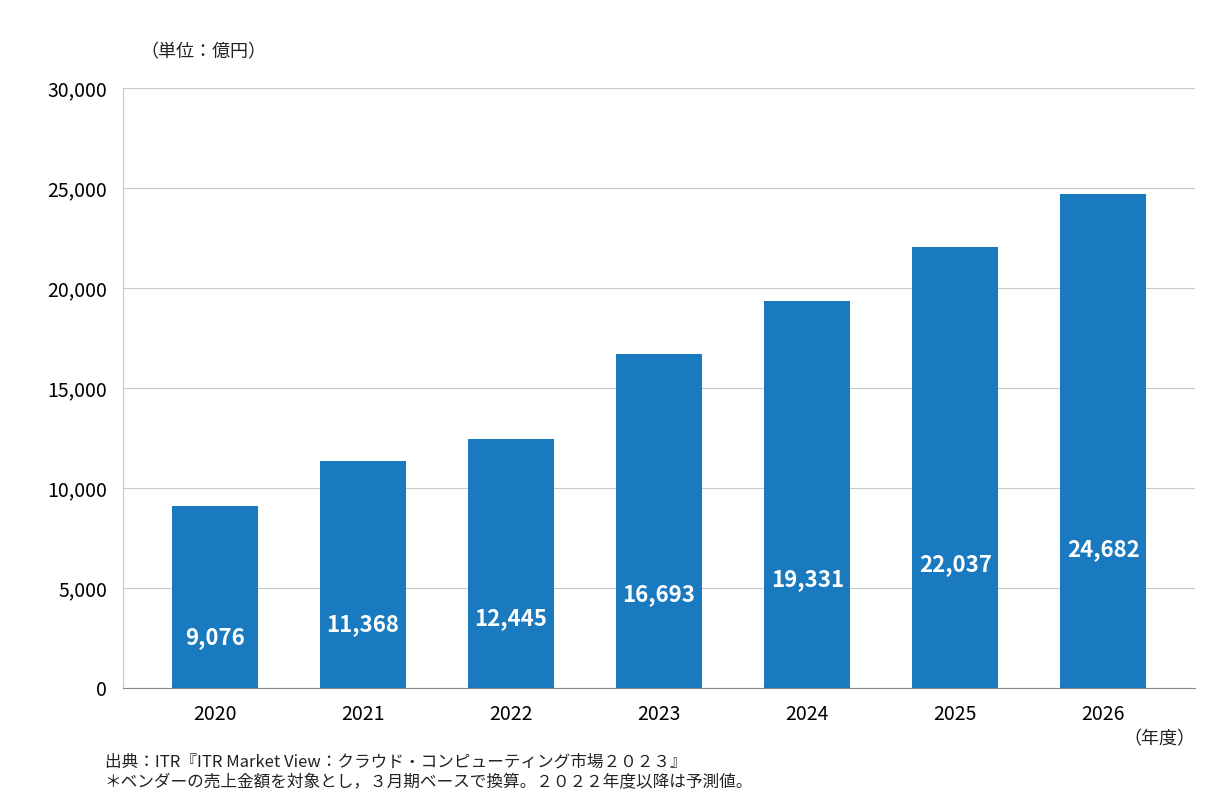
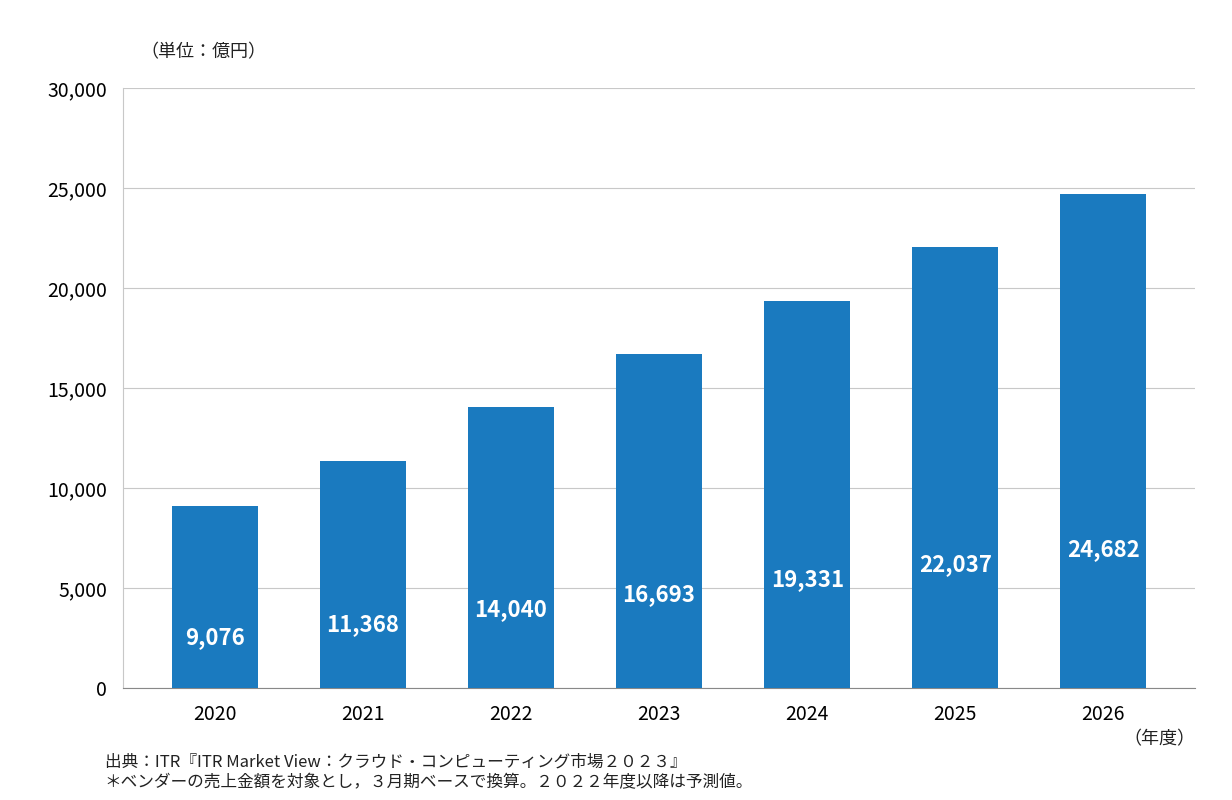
2022: 12,445 -> 14,040
